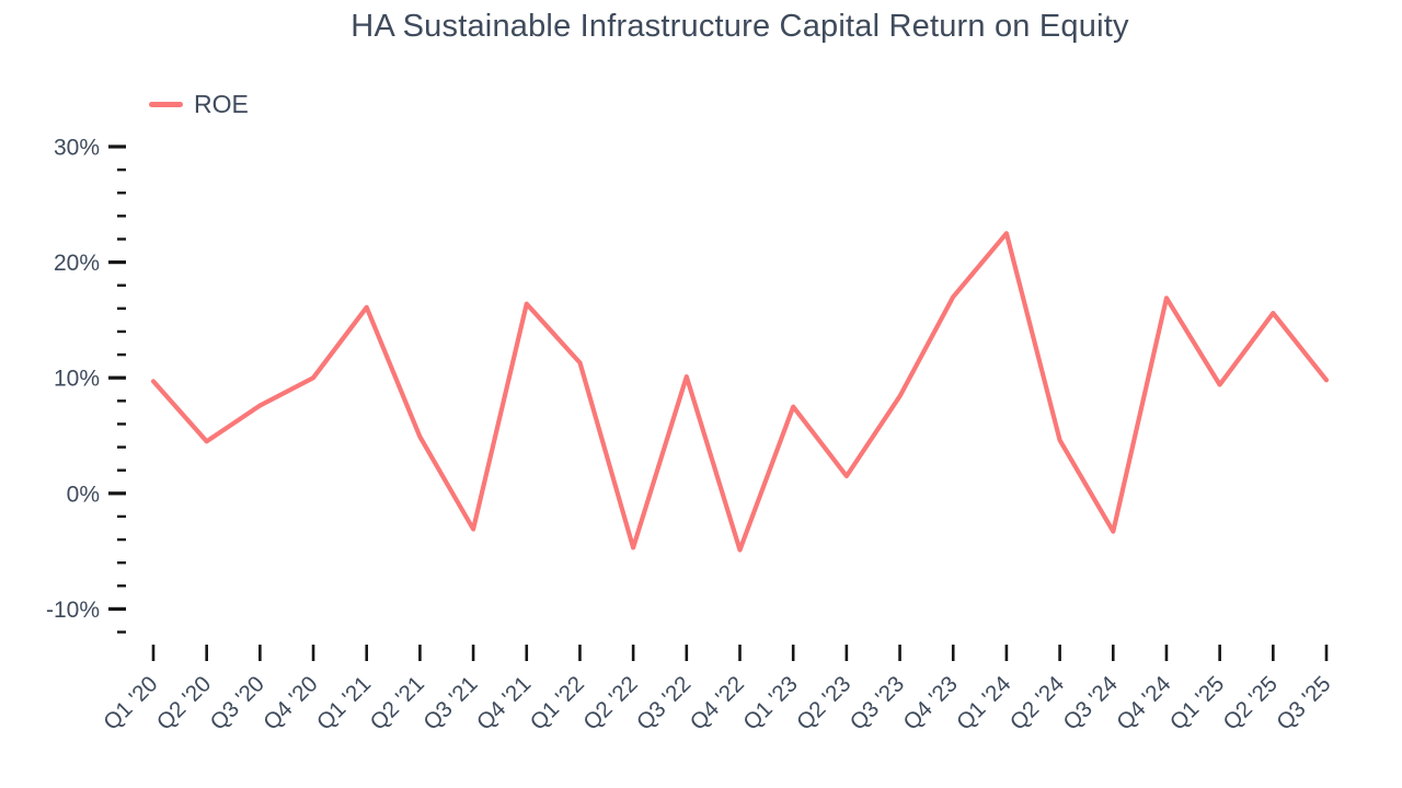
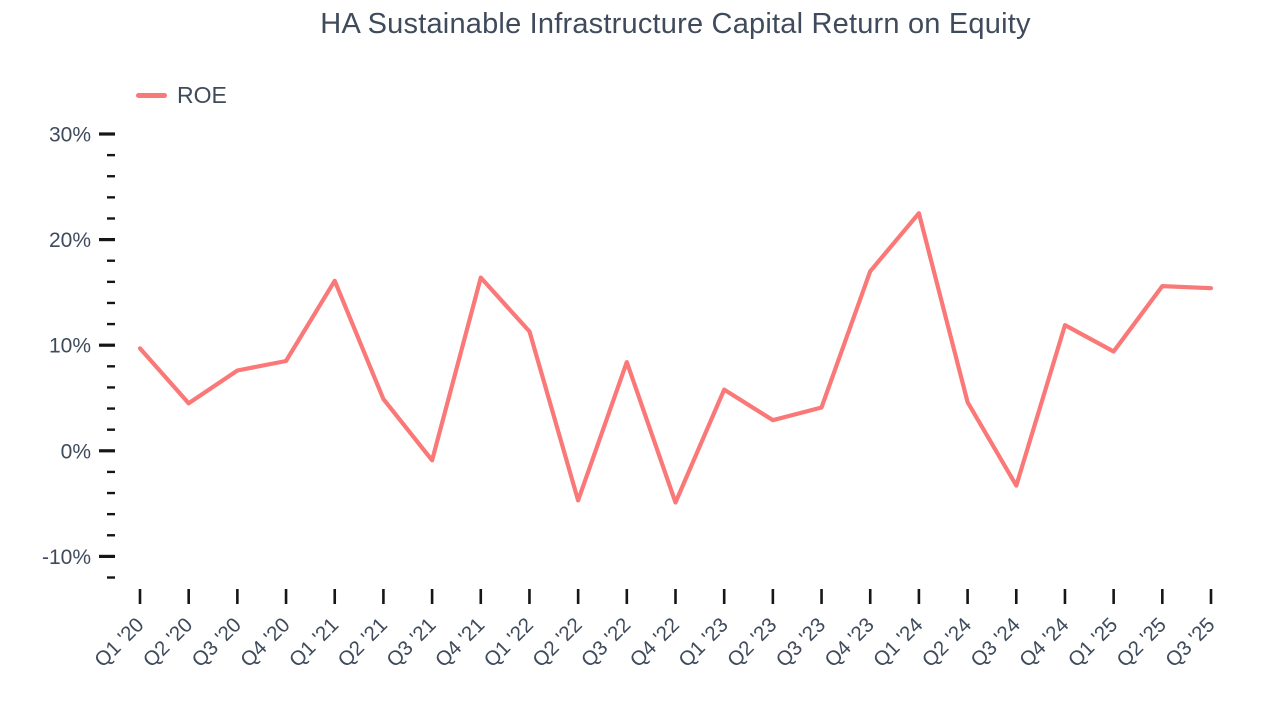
Q4 '20: 10.0% -> 8.5%
Q3 '21: -3.1% -> -0.9%
Q3 '22: 10.1% -> 8.4%
Q1 '23: 7.5% -> 5.8%
Q2 '23: 1.5% -> 2.9%
Q3 '23: 8.4% -> 4.1%
Q4 '24: 16.9% -> 11.9%
Q3 '25: 9.8% -> 15.4%
